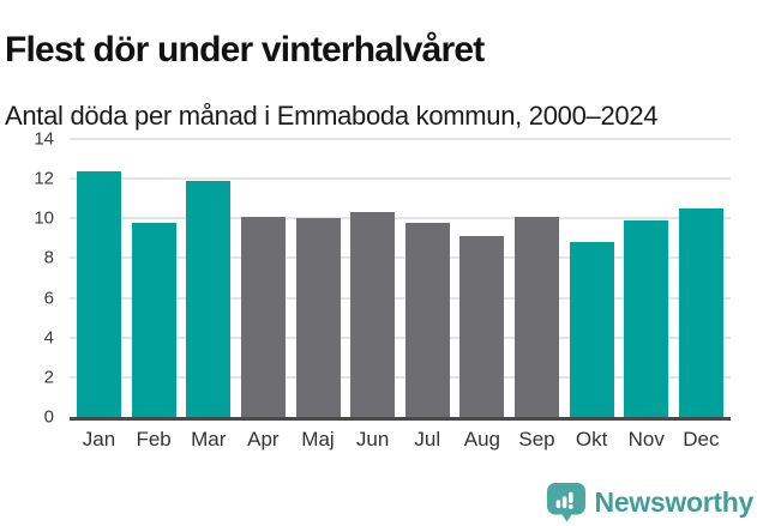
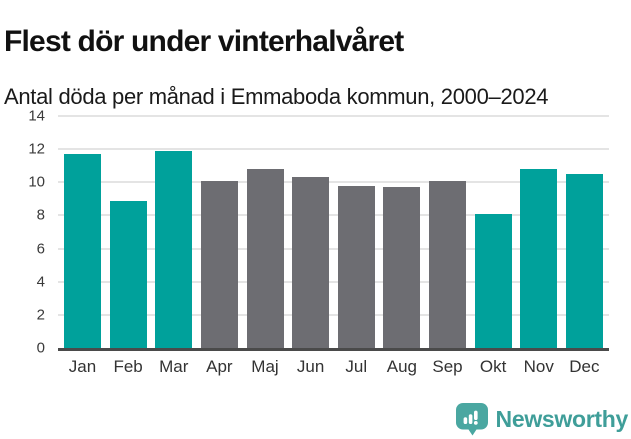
Jan: 12.4 -> 11.7
Feb: 9.8 -> 8.9
Maj: 10.0 -> 10.8
Aug: 9.1 -> 9.7
Okt: 8.8 -> 8.1
Nov: 9.9 -> 10.8
